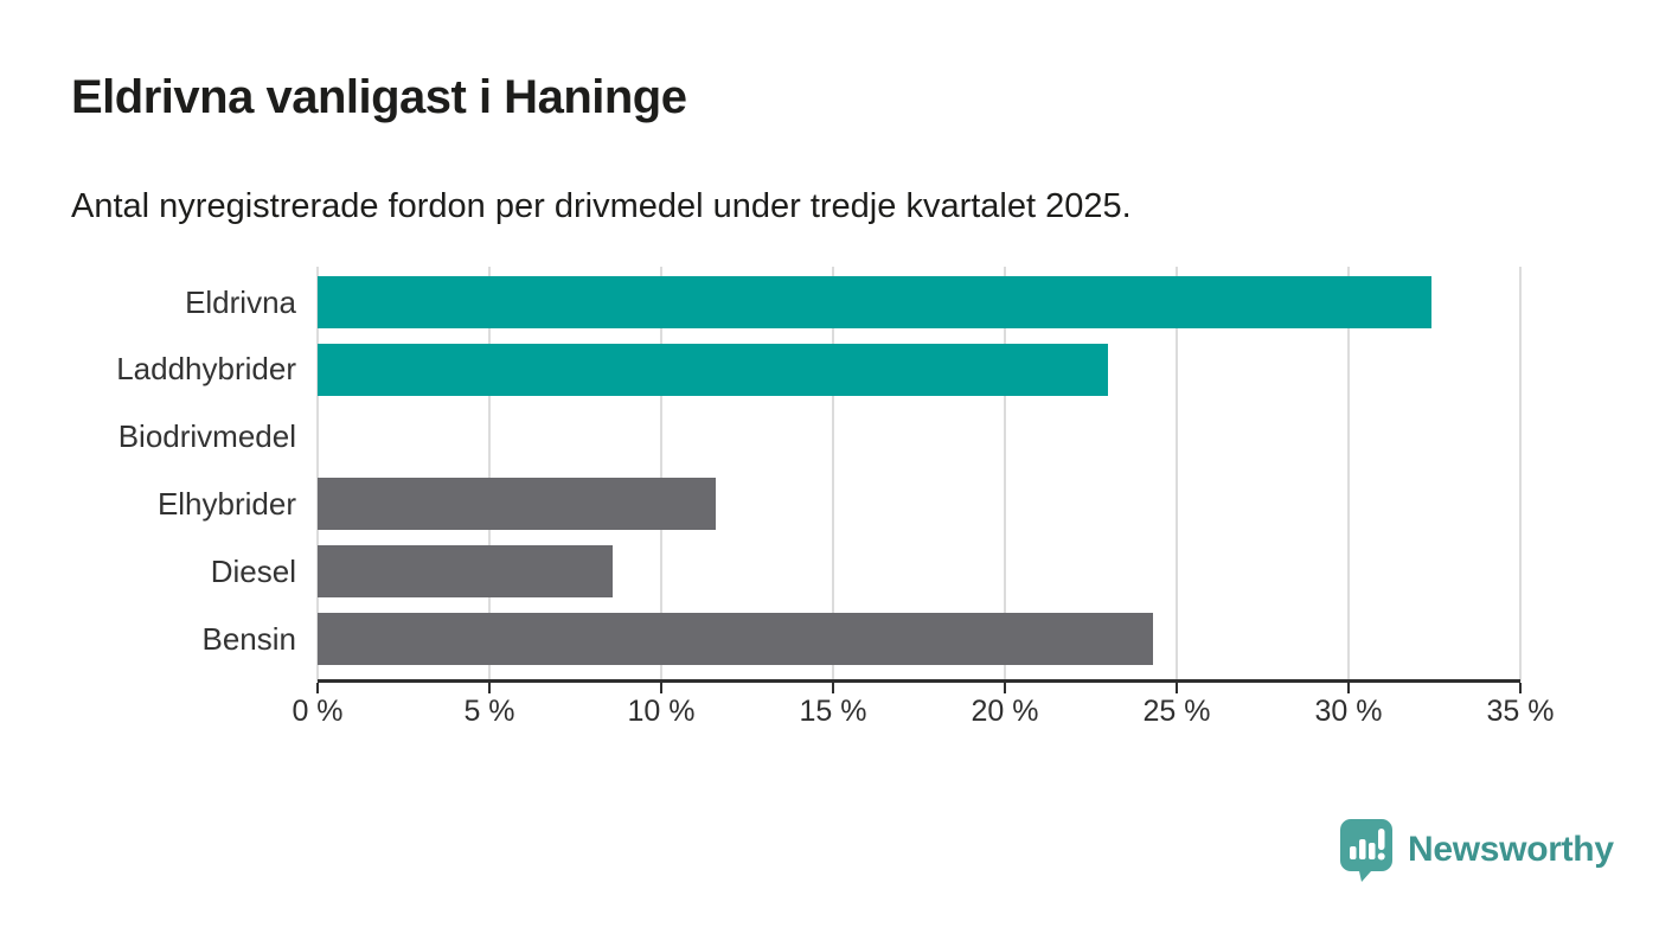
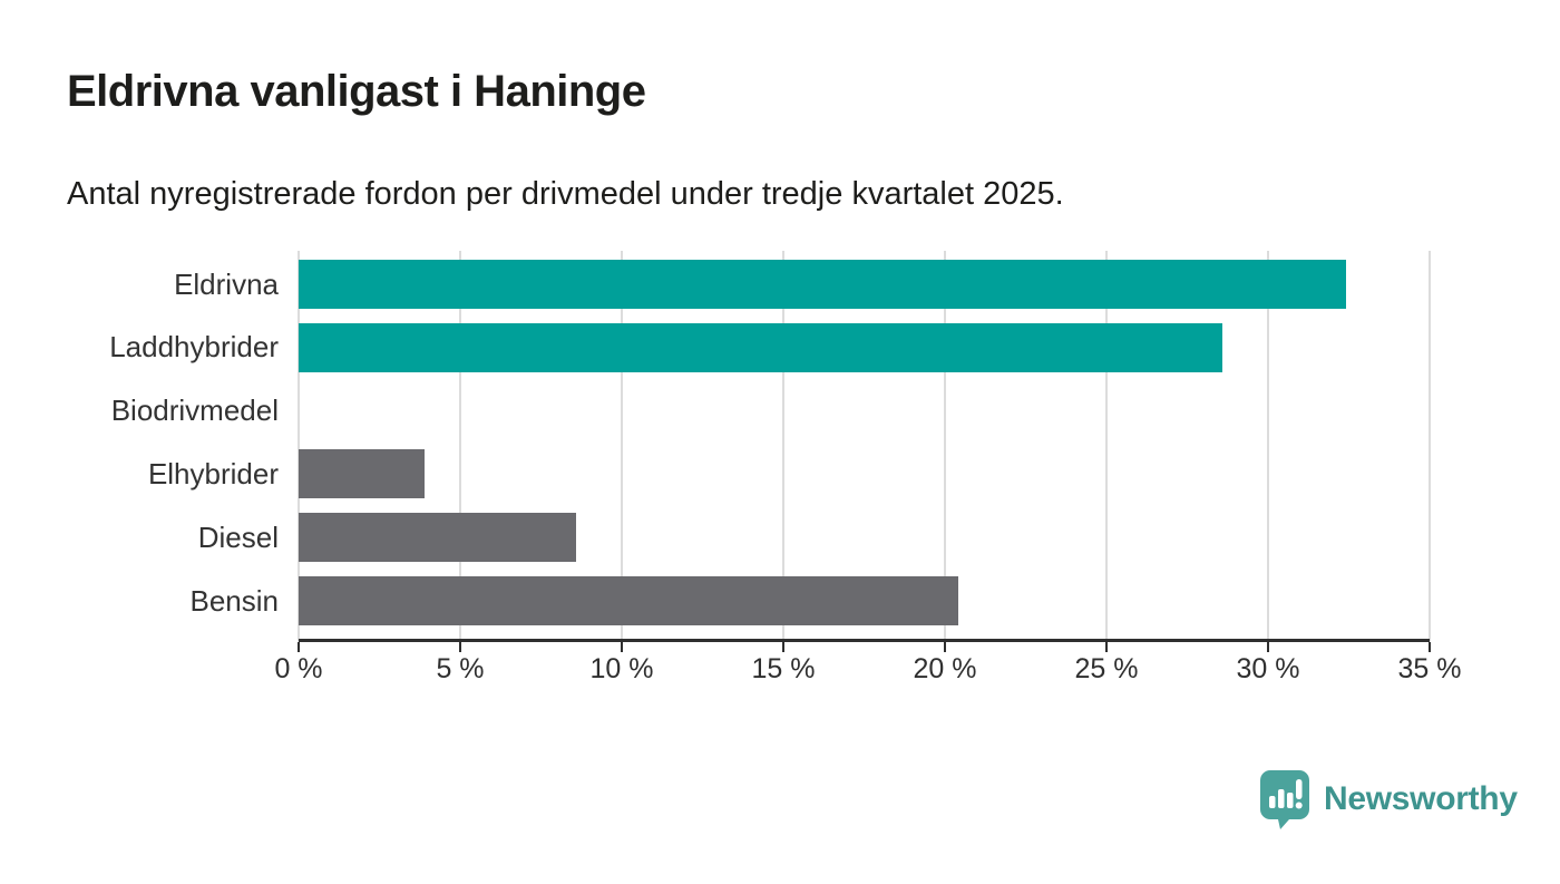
Laddhybrider: 23.0% -> 28.6%
Elhybrider: 11.6% -> 3.9%
Bensin: 24.3% -> 20.4%
